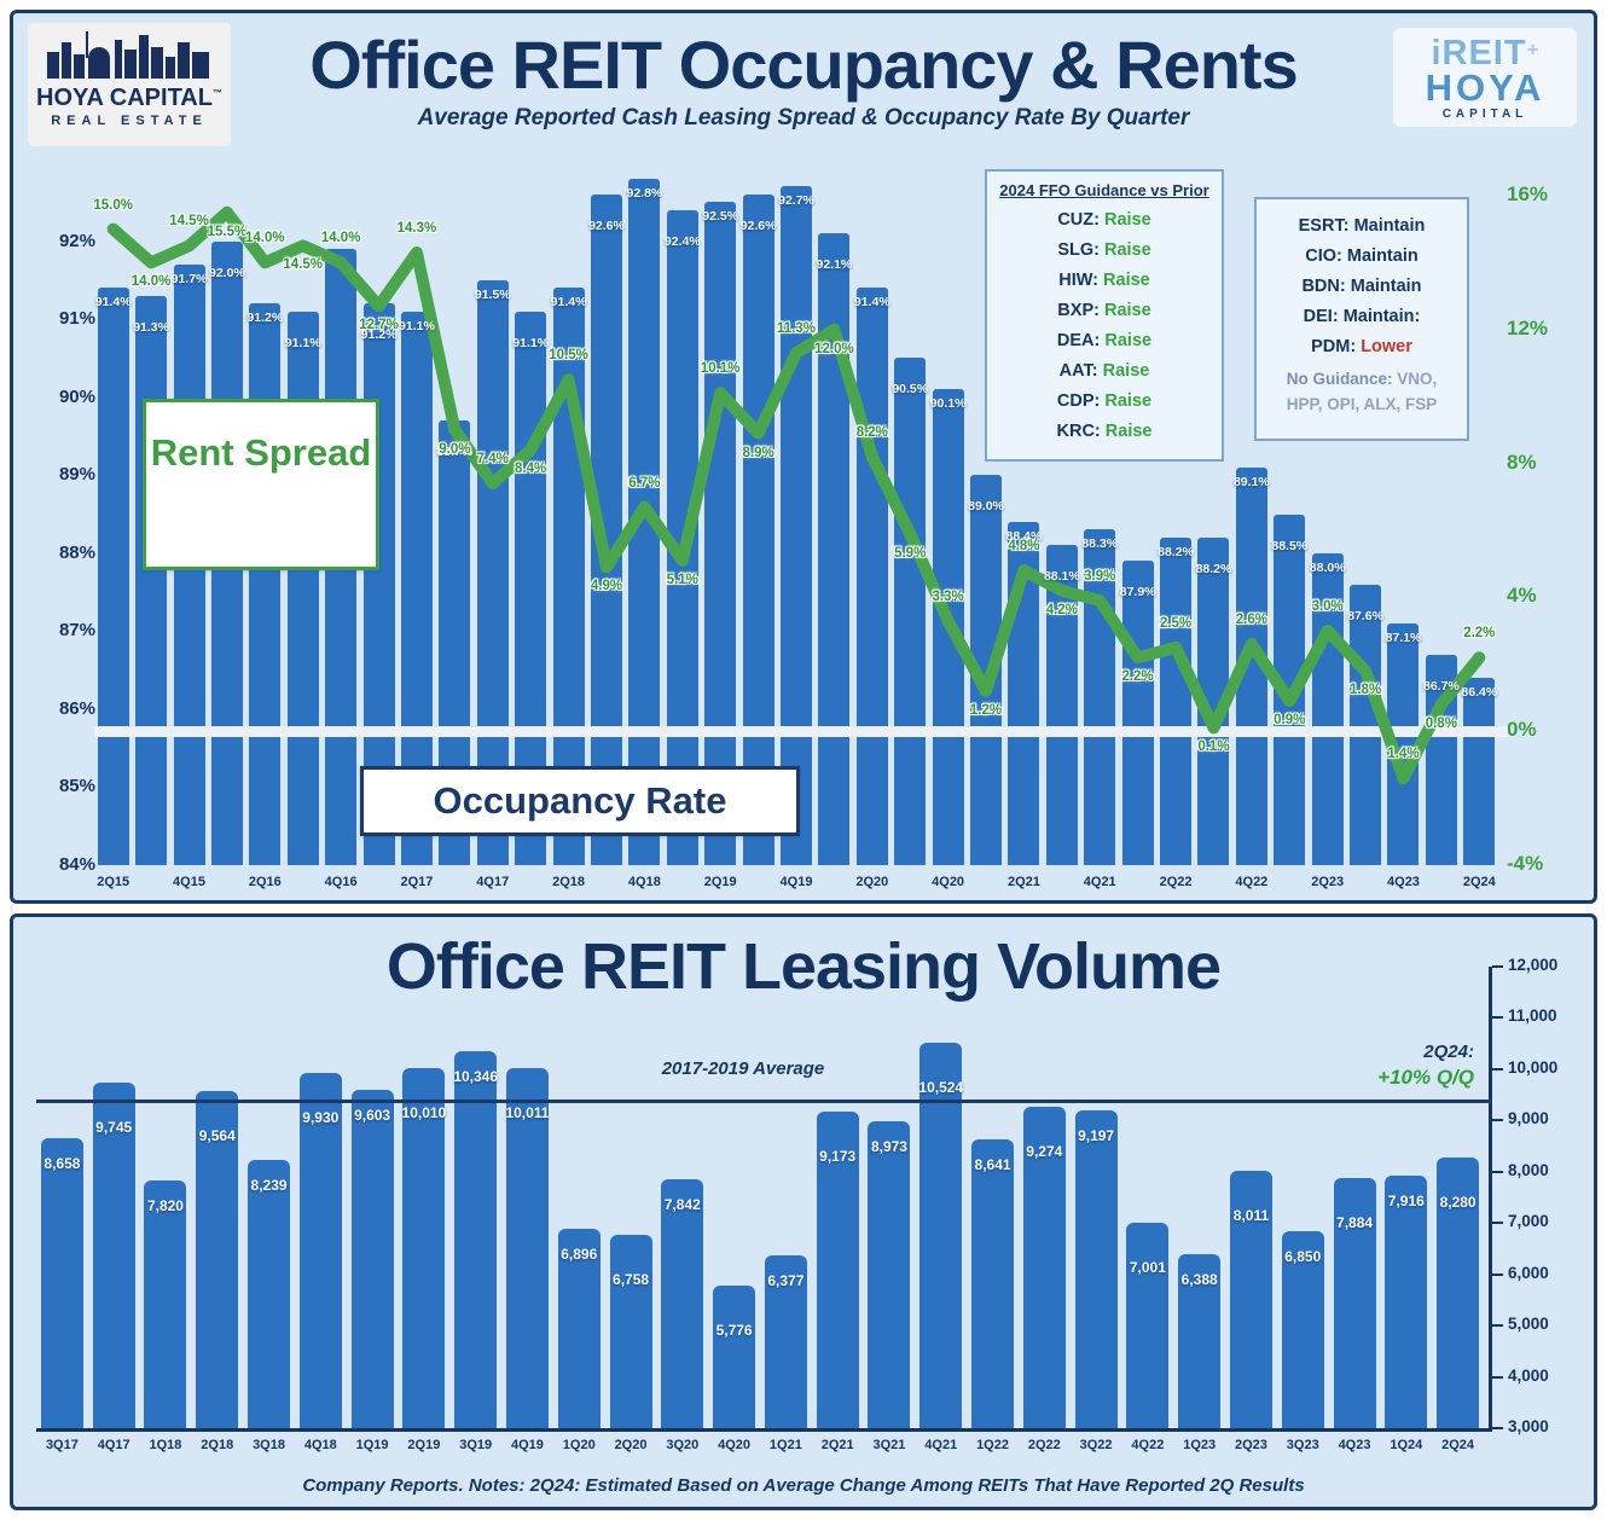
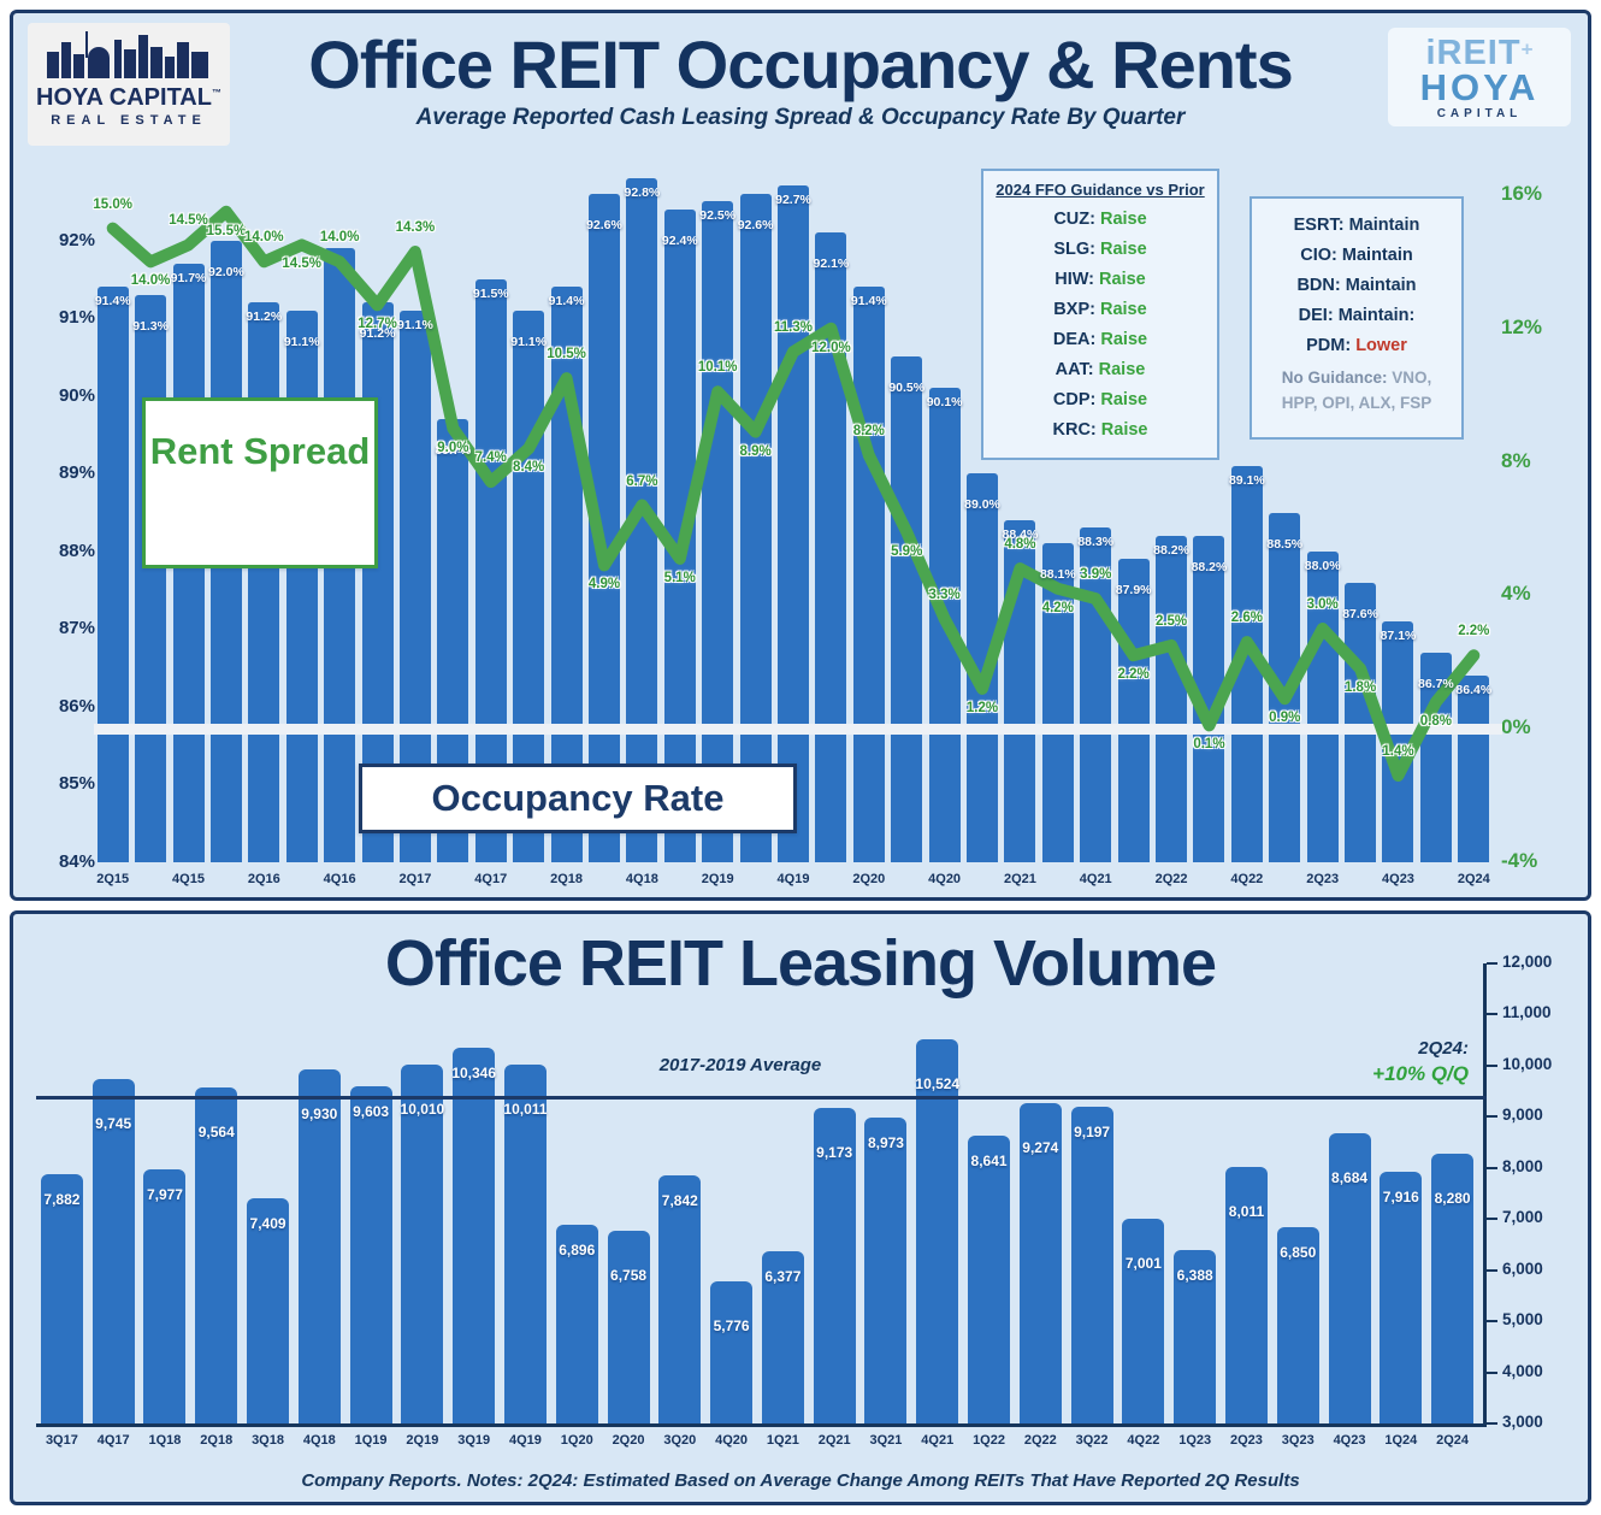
Office REIT Leasing Volume/3Q17: 8,658 -> 7,882
Office REIT Leasing Volume/1Q18: 7,820 -> 7,977
Office REIT Leasing Volume/3Q18: 8,239 -> 7,409
Office REIT Leasing Volume/4Q23: 7,884 -> 8,684
